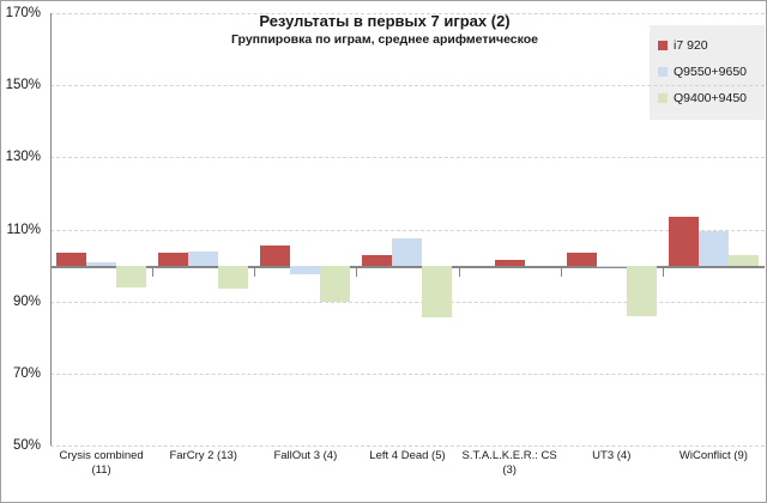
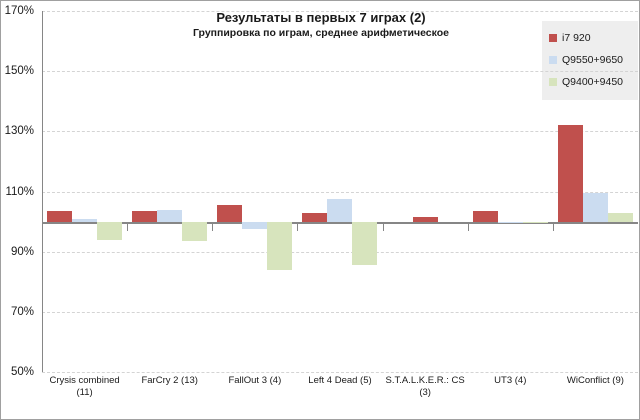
Q9400+9450/FallOut 3 (4): 90% -> 84%
Q9400+9450/UT3 (4): 86% -> 100%
i7 920/WiConflict (9): 114% -> 132%
